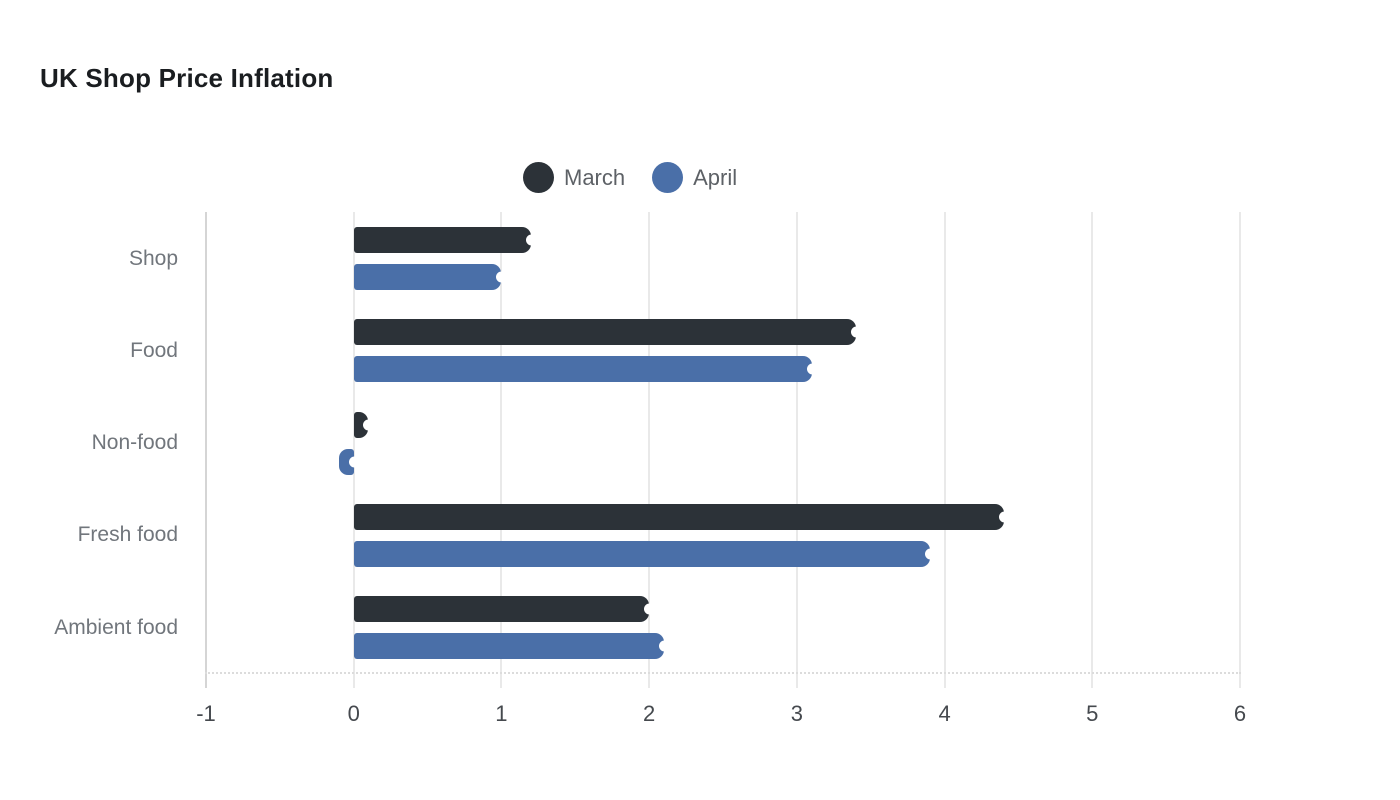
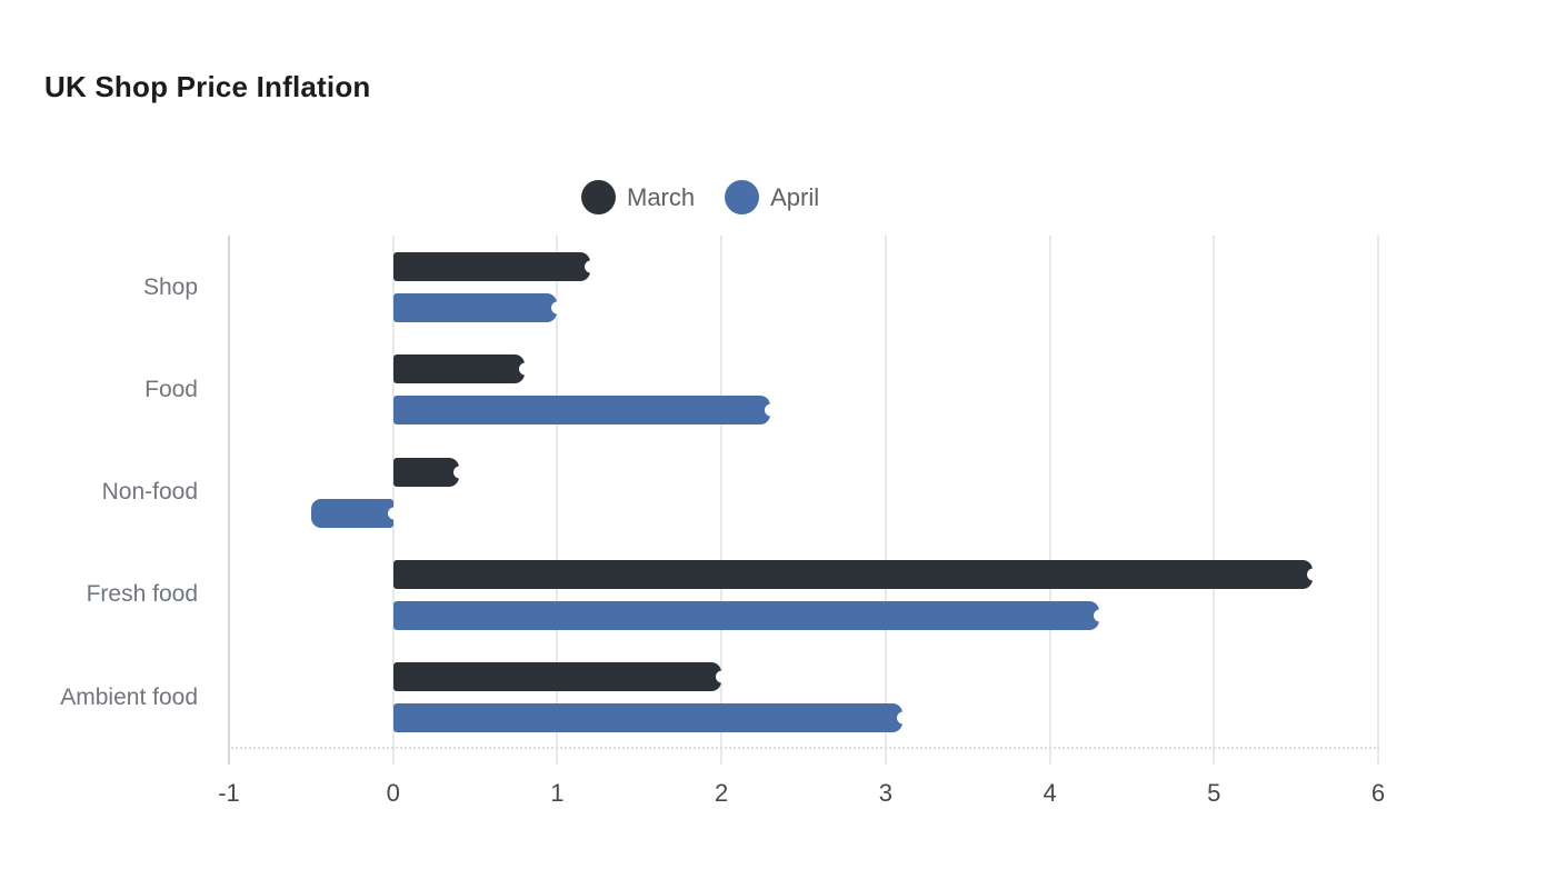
March/Food: 3.4 -> 0.8
April/Food: 3.1 -> 2.3
March/Non-food: 0.1 -> 0.4
April/Non-food: -0.1 -> -0.5
March/Fresh food: 4.4 -> 5.6
April/Fresh food: 3.9 -> 4.3
April/Ambient food: 2.1 -> 3.1
